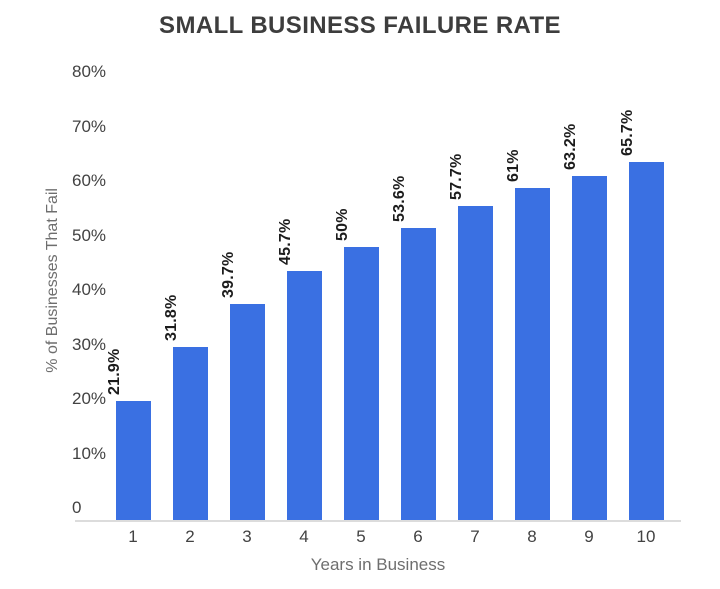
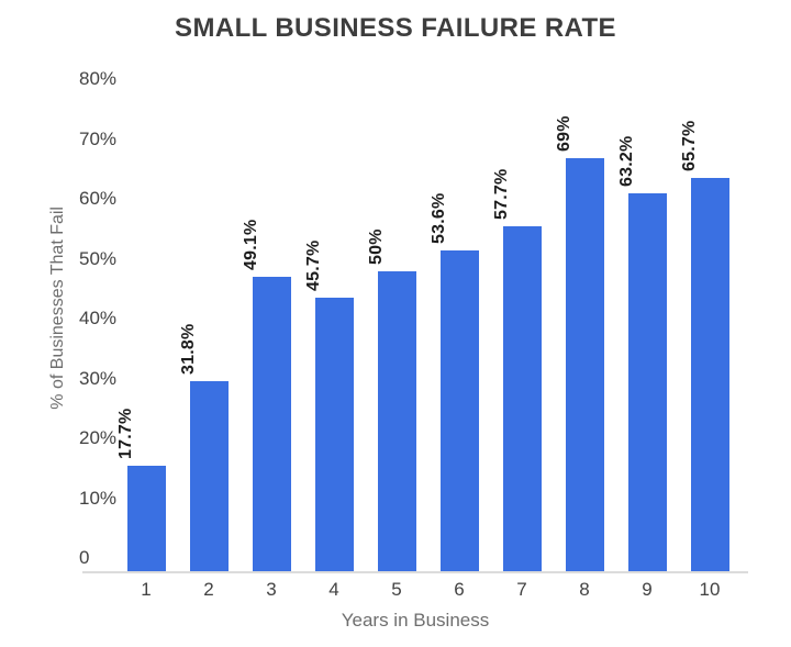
1: 21.9% -> 17.7%
3: 39.7% -> 49.1%
8: 61% -> 69%
